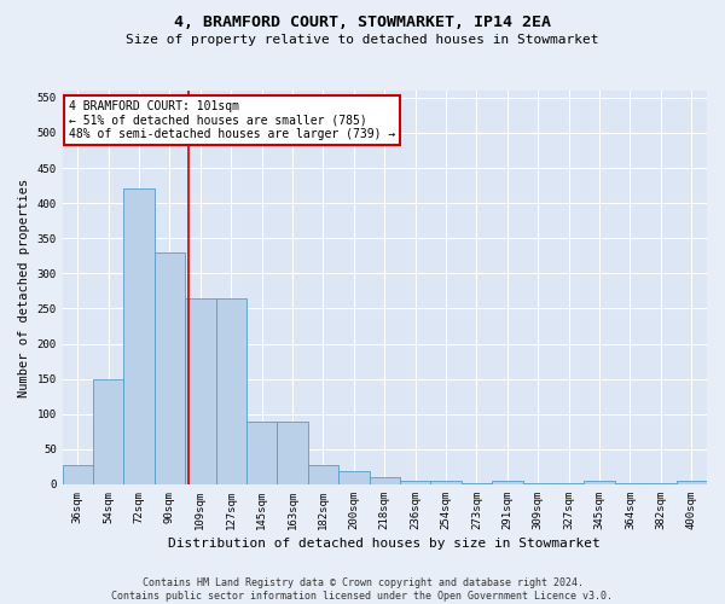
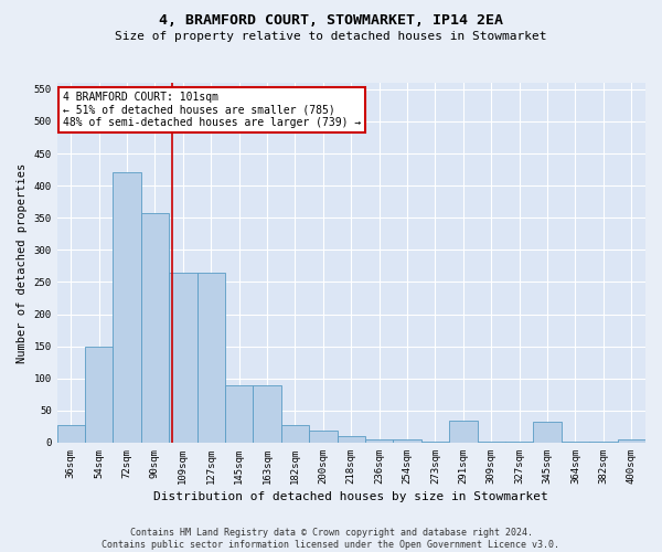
90sqm: 330 -> 358
291sqm: 5 -> 34
345sqm: 5 -> 32
